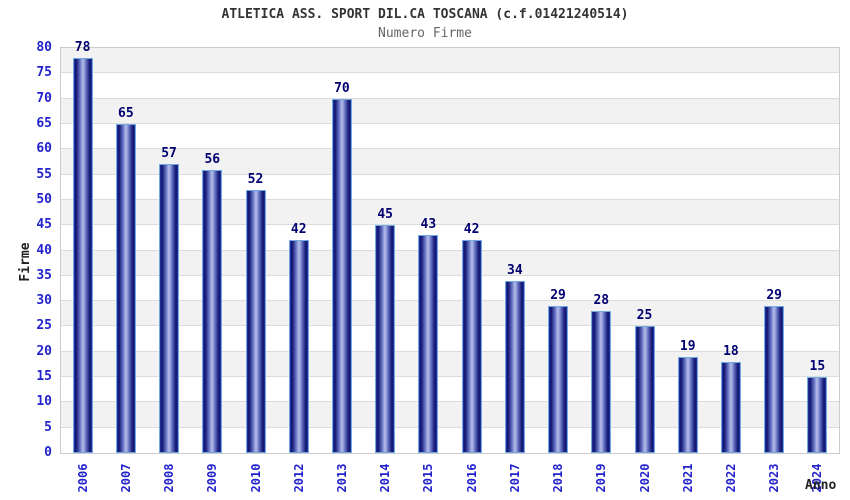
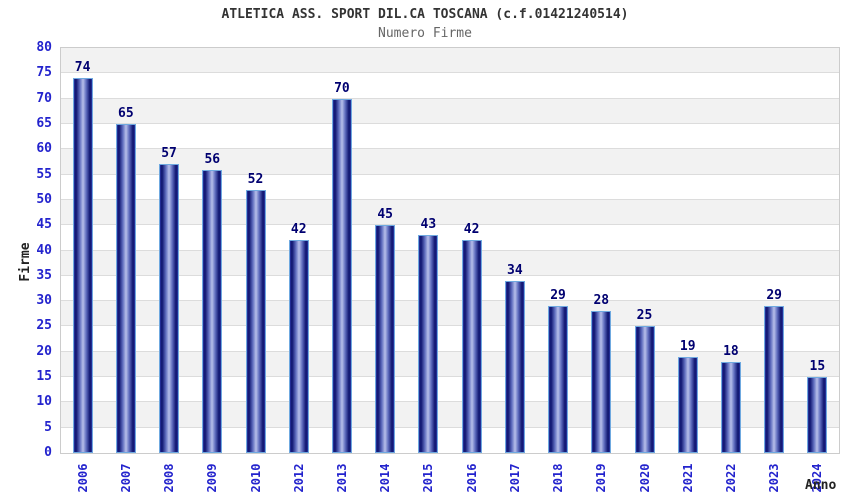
2006: 78 -> 74
